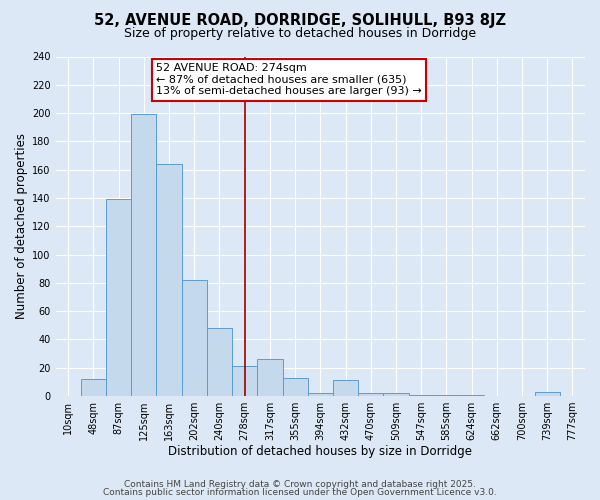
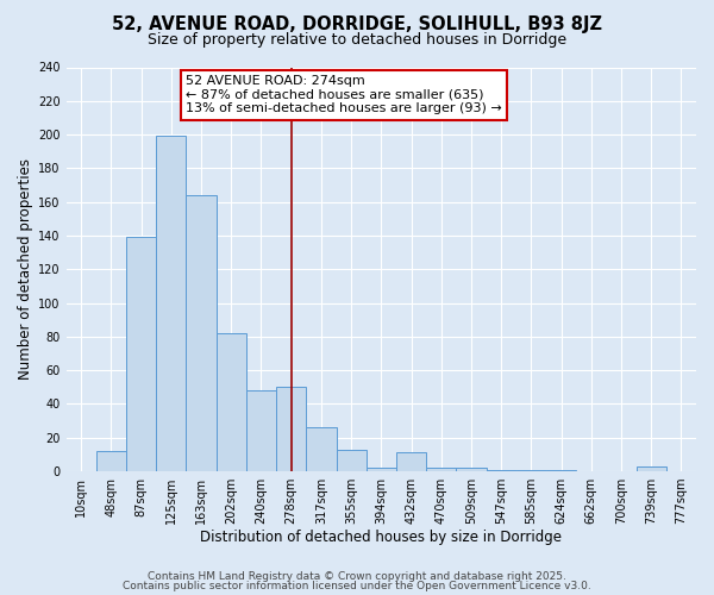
278sqm: 21 -> 50
